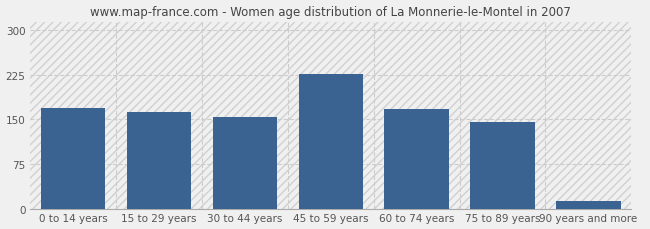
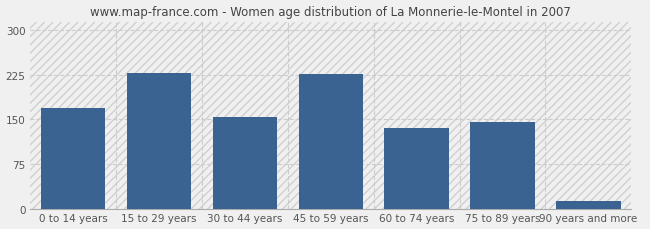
15 to 29 years: 162 -> 228
60 to 74 years: 168 -> 136
